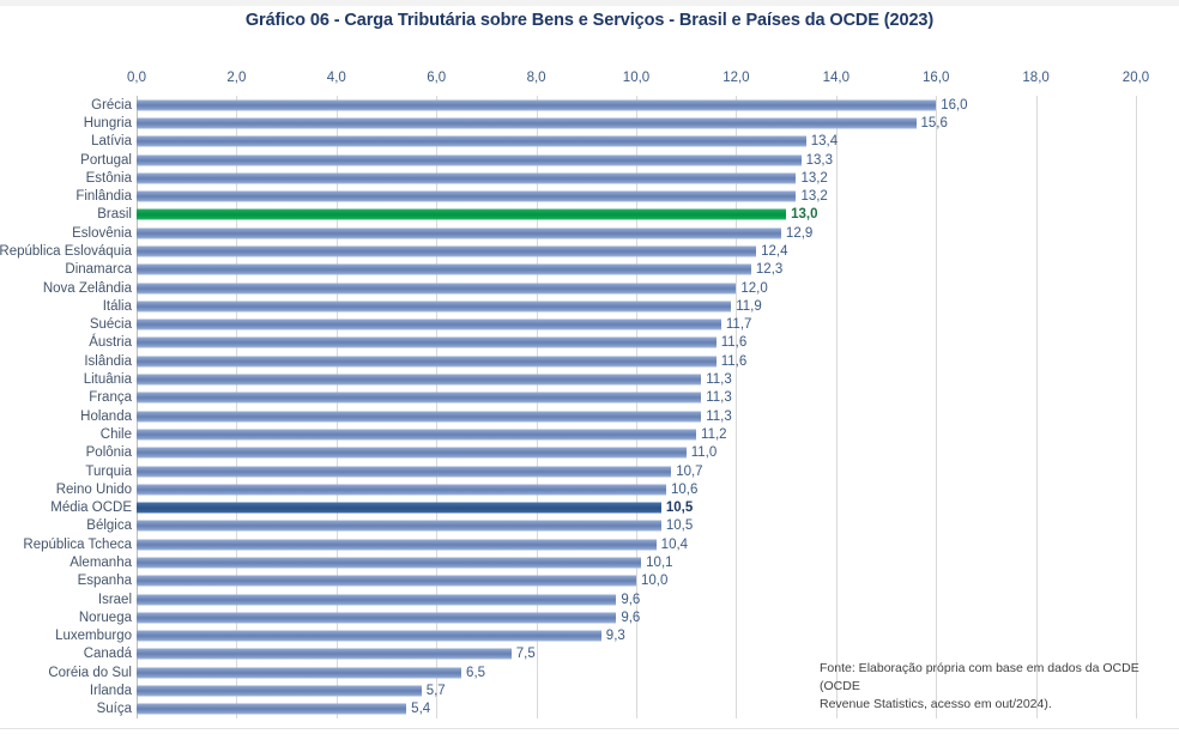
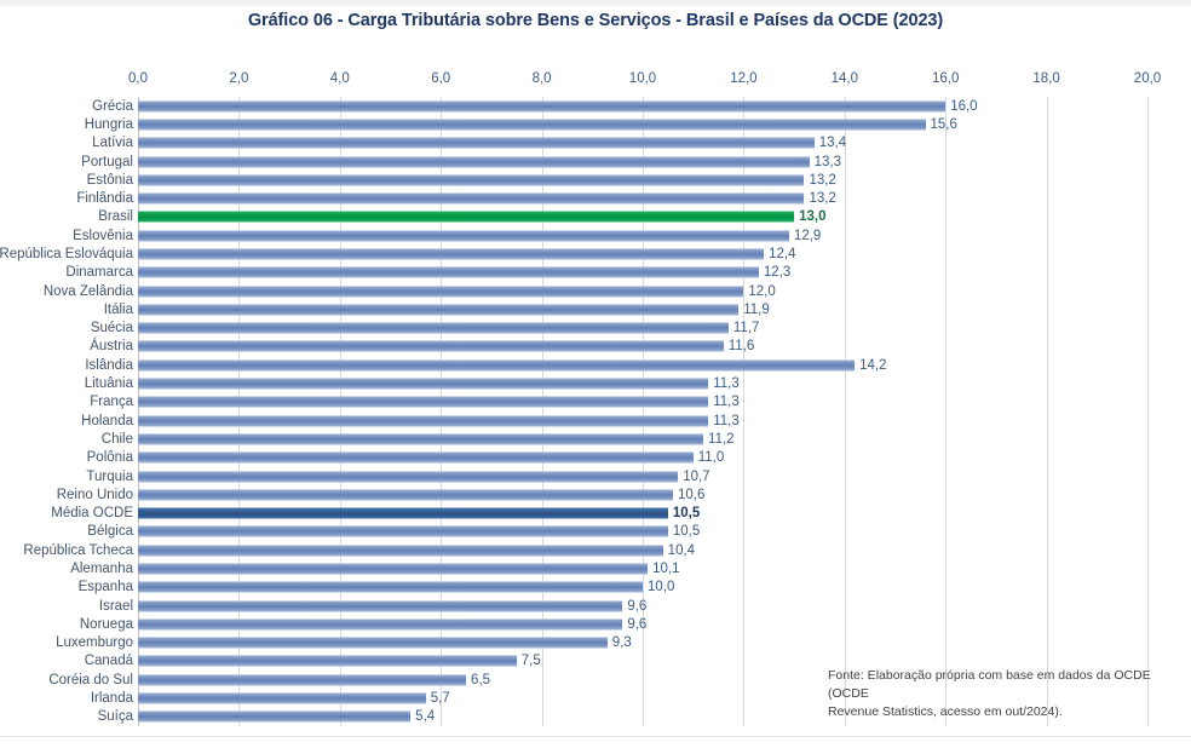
Islândia: 11,6 -> 14,2
